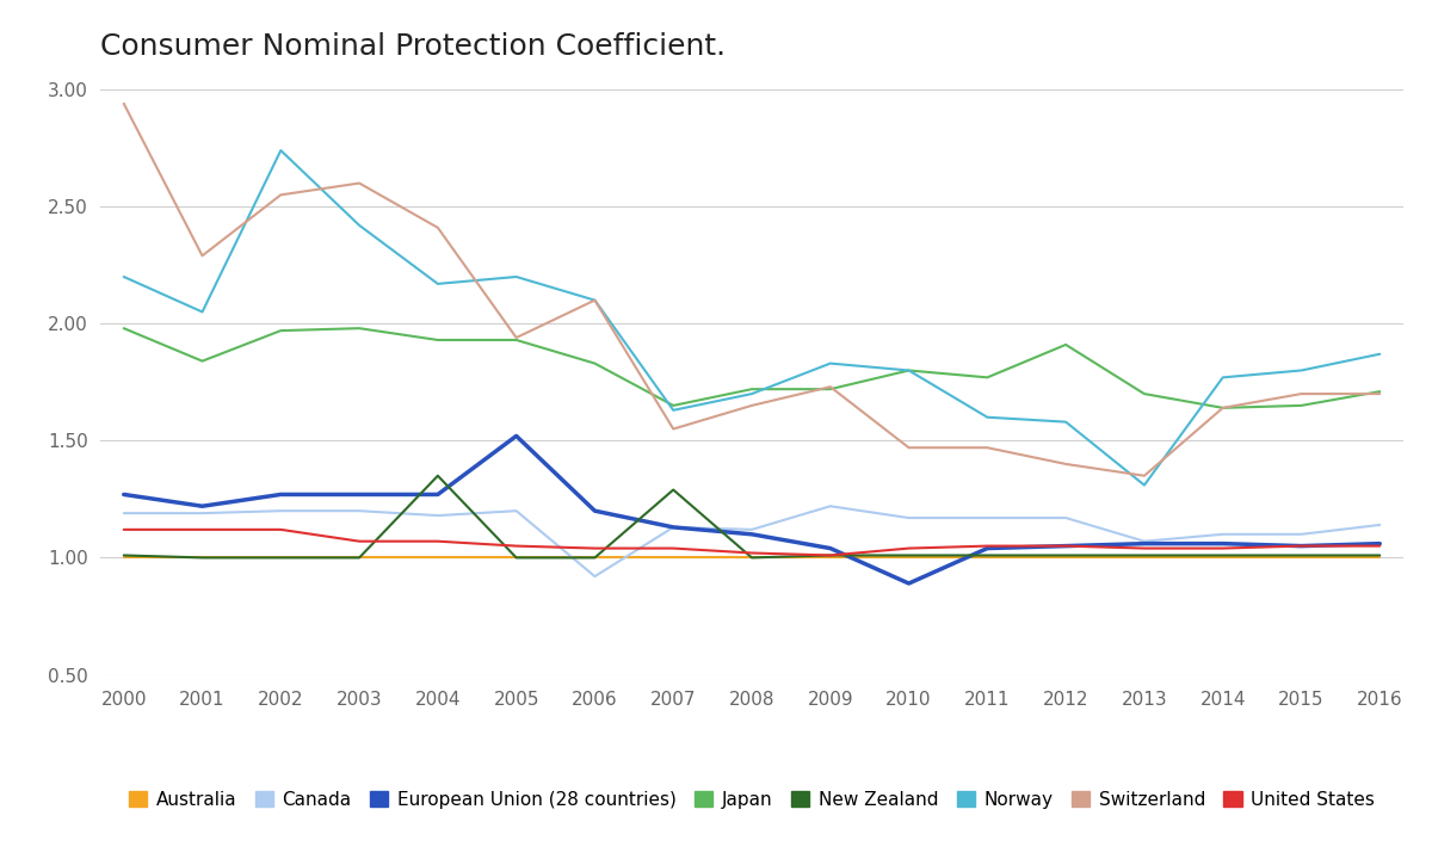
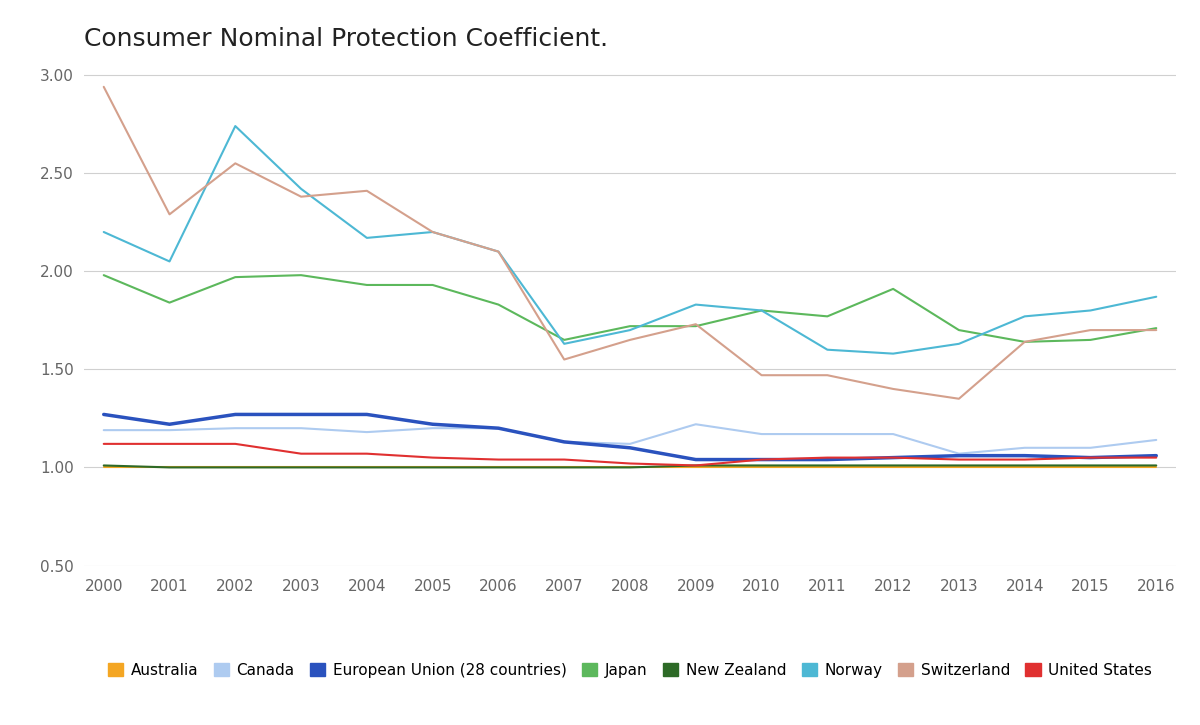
Switzerland/2003: 2.60 -> 2.38
New Zealand/2004: 1.35 -> 1.00
European Union (28 countries)/2005: 1.52 -> 1.22
Switzerland/2005: 1.94 -> 2.20
Canada/2006: 0.92 -> 1.20
New Zealand/2007: 1.29 -> 1.00
European Union (28 countries)/2010: 0.89 -> 1.04
Norway/2013: 1.31 -> 1.63
